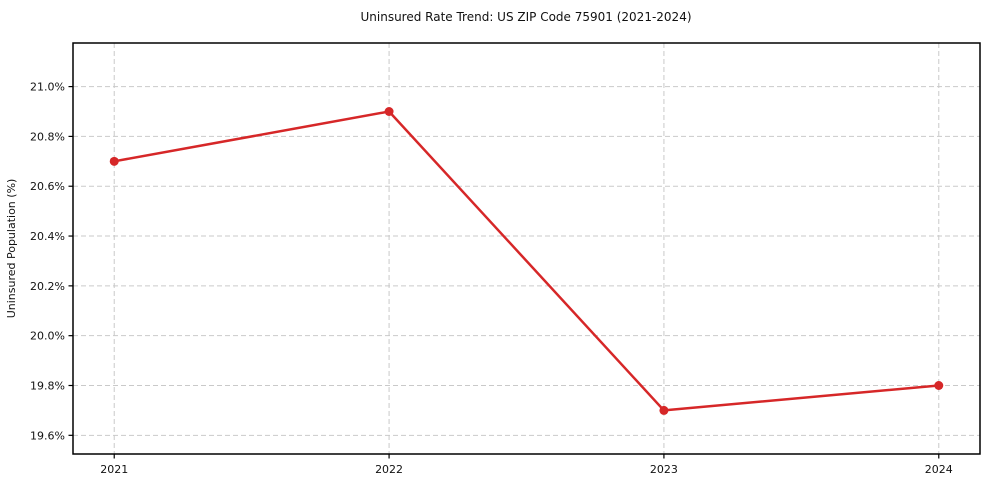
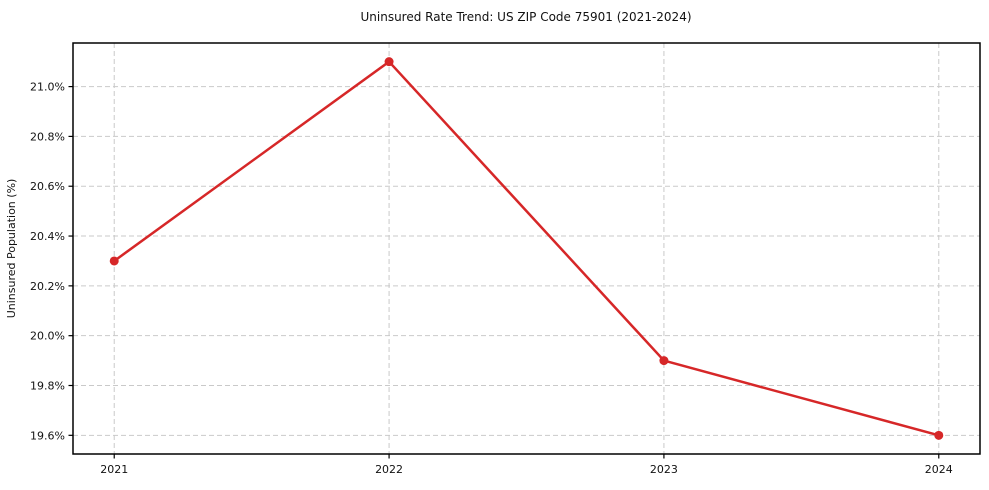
2021: 20.7% -> 20.3%
2022: 20.9% -> 21.1%
2023: 19.7% -> 19.9%
2024: 19.8% -> 19.6%
